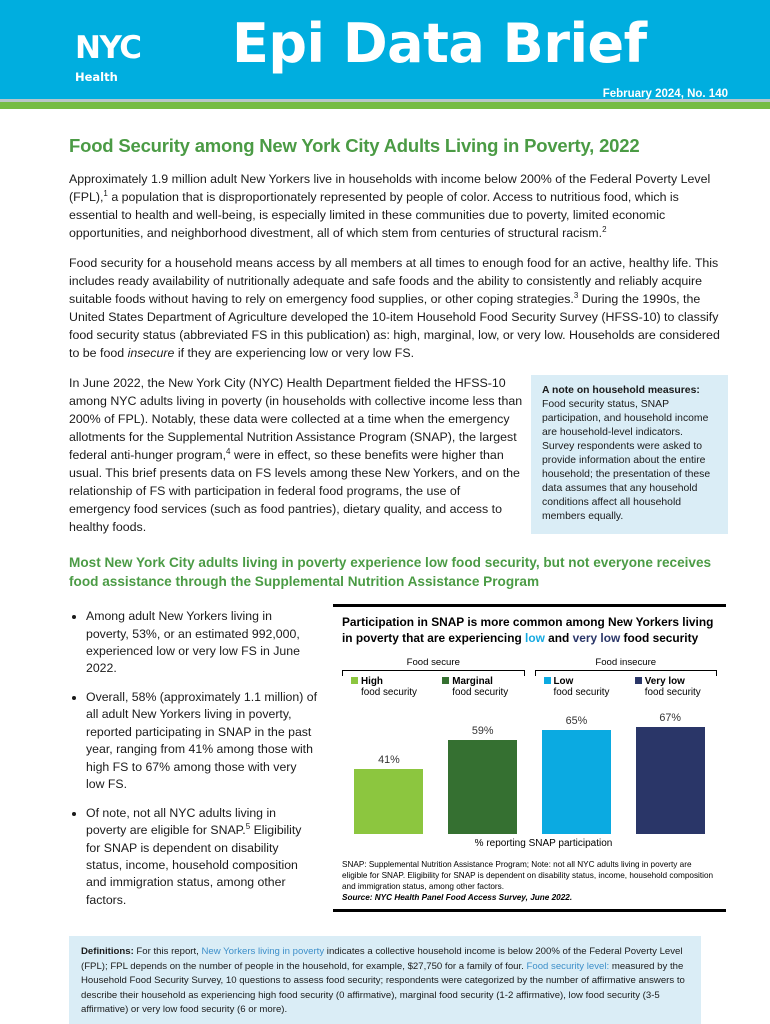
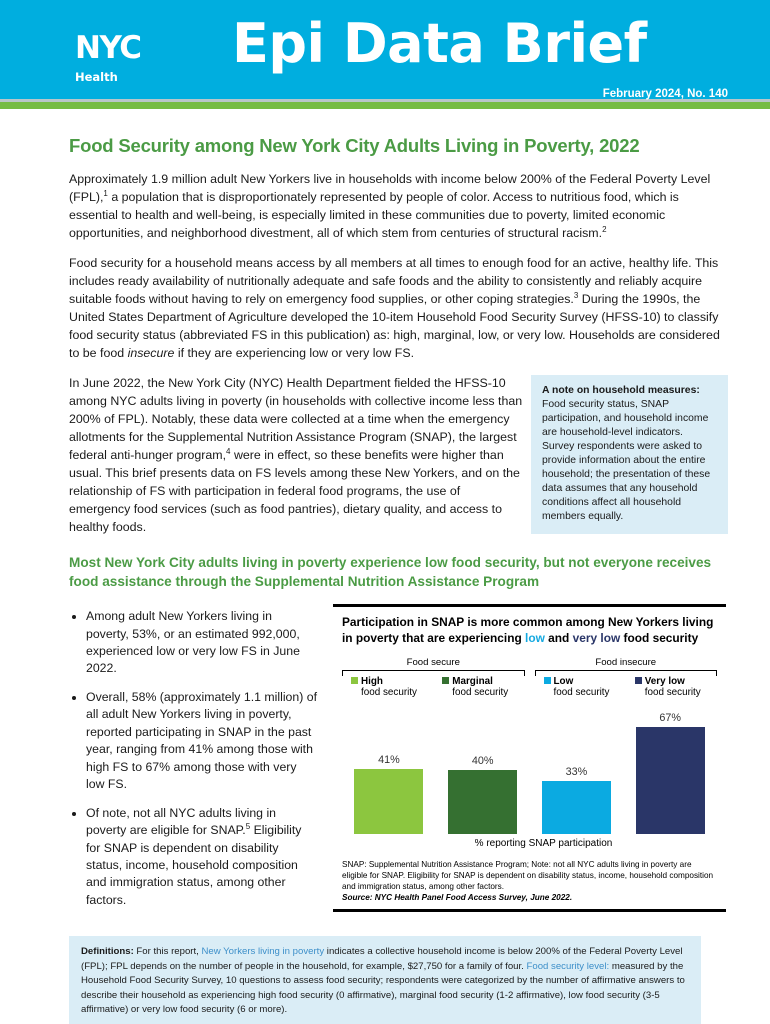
Marginal food security: 59% -> 40%
Low food security: 65% -> 33%
